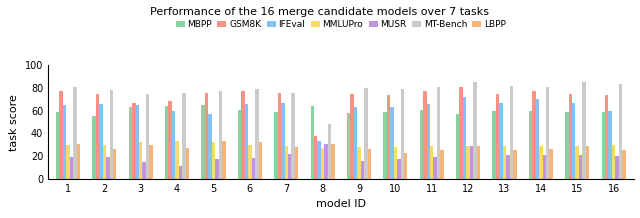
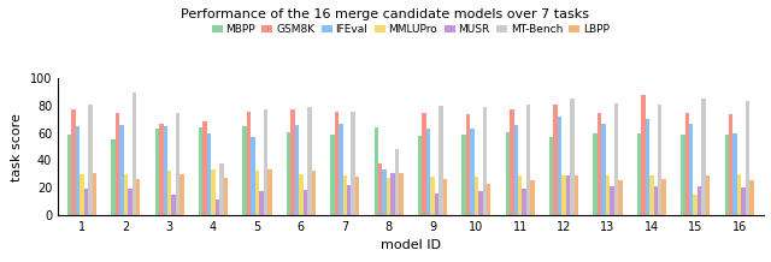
MT-Bench/2: 78 -> 90
MT-Bench/4: 76 -> 38
GSM8K/14: 77 -> 88
MMLUPro/15: 29 -> 15
